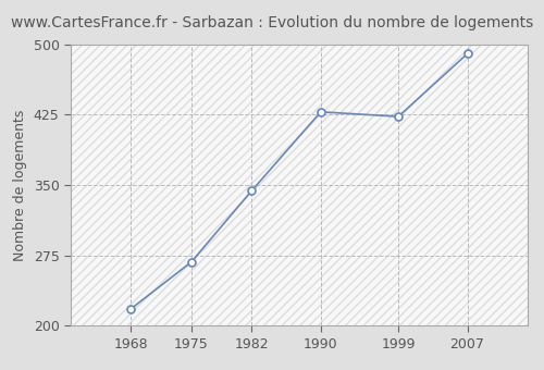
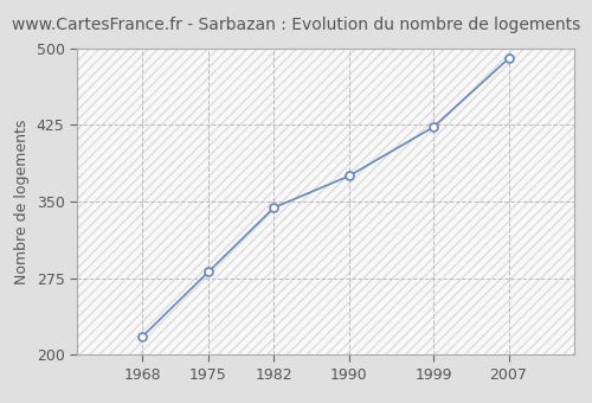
1975: 268 -> 281
1990: 428 -> 375
